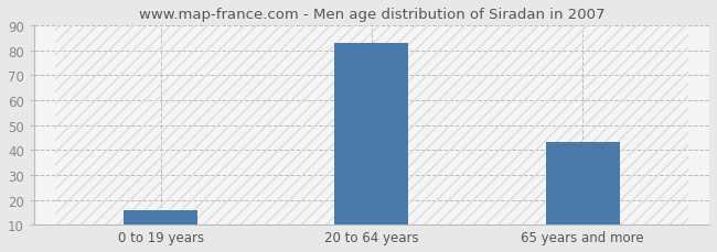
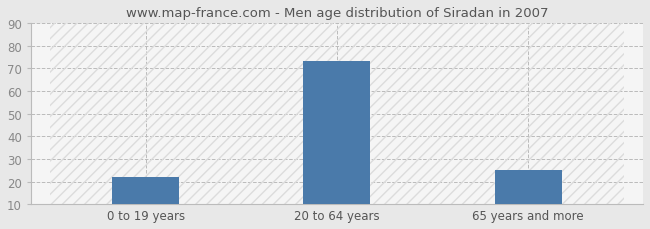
0 to 19 years: 16 -> 22
20 to 64 years: 83 -> 73
65 years and more: 43 -> 25
